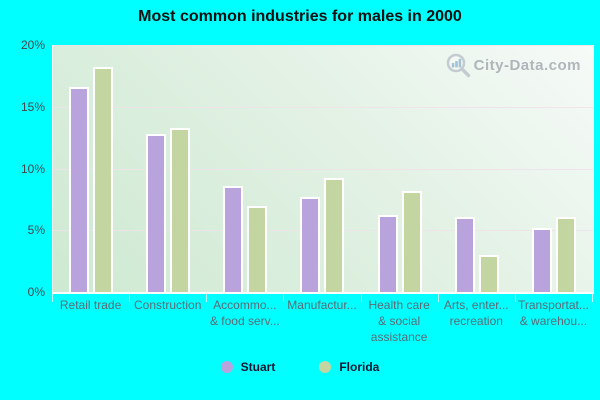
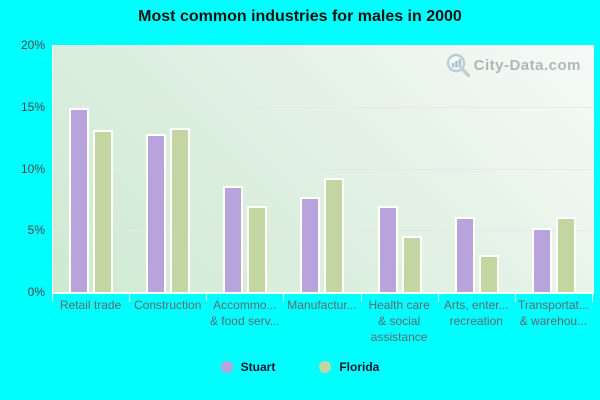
Stuart/Retail trade: 16.6% -> 14.9%
Florida/Retail trade: 18.2% -> 13.1%
Stuart/Health care & social assistance: 6.2% -> 7.0%
Florida/Health care & social assistance: 8.2% -> 4.5%
